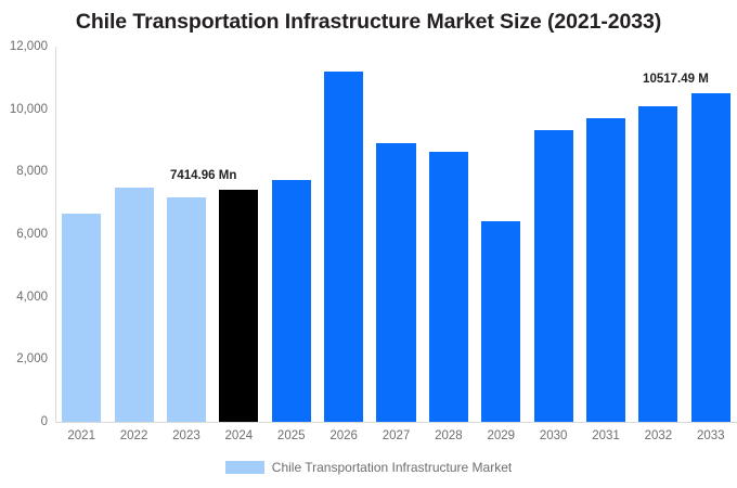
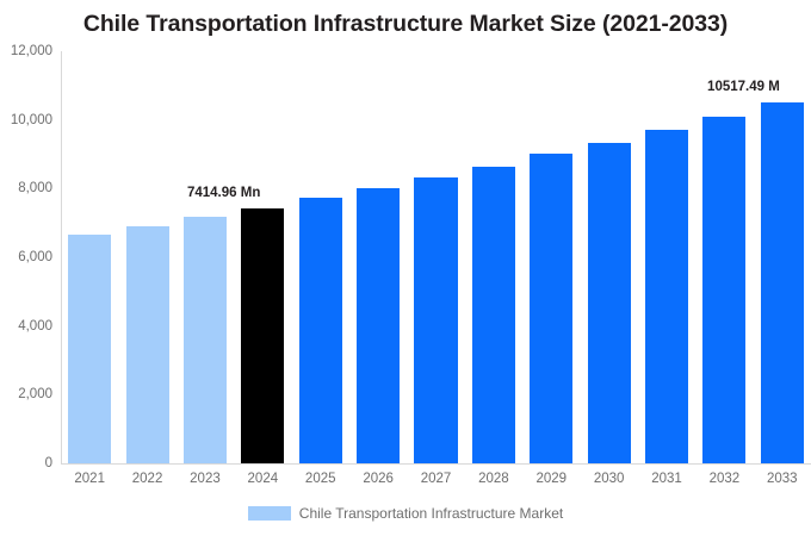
2022: 7500 -> 6900
2026: 11200 -> 8000
2027: 8900 -> 8300
2029: 6400 -> 9000
